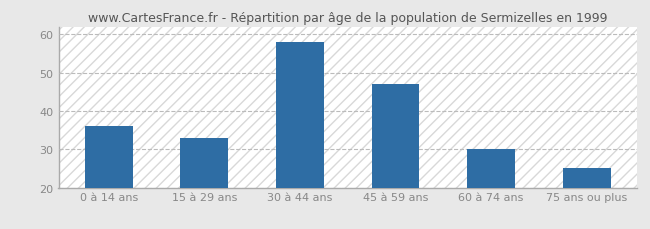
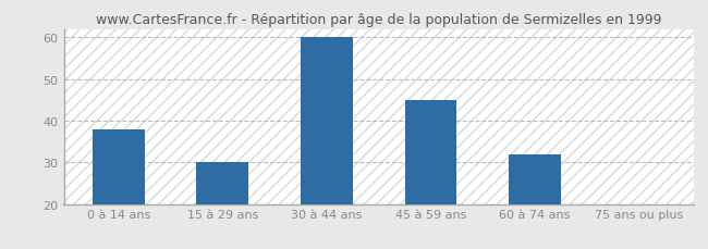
0 à 14 ans: 36 -> 38
15 à 29 ans: 33 -> 30
30 à 44 ans: 58 -> 60
45 à 59 ans: 47 -> 45
60 à 74 ans: 30 -> 32
75 ans ou plus: 25 -> 20
